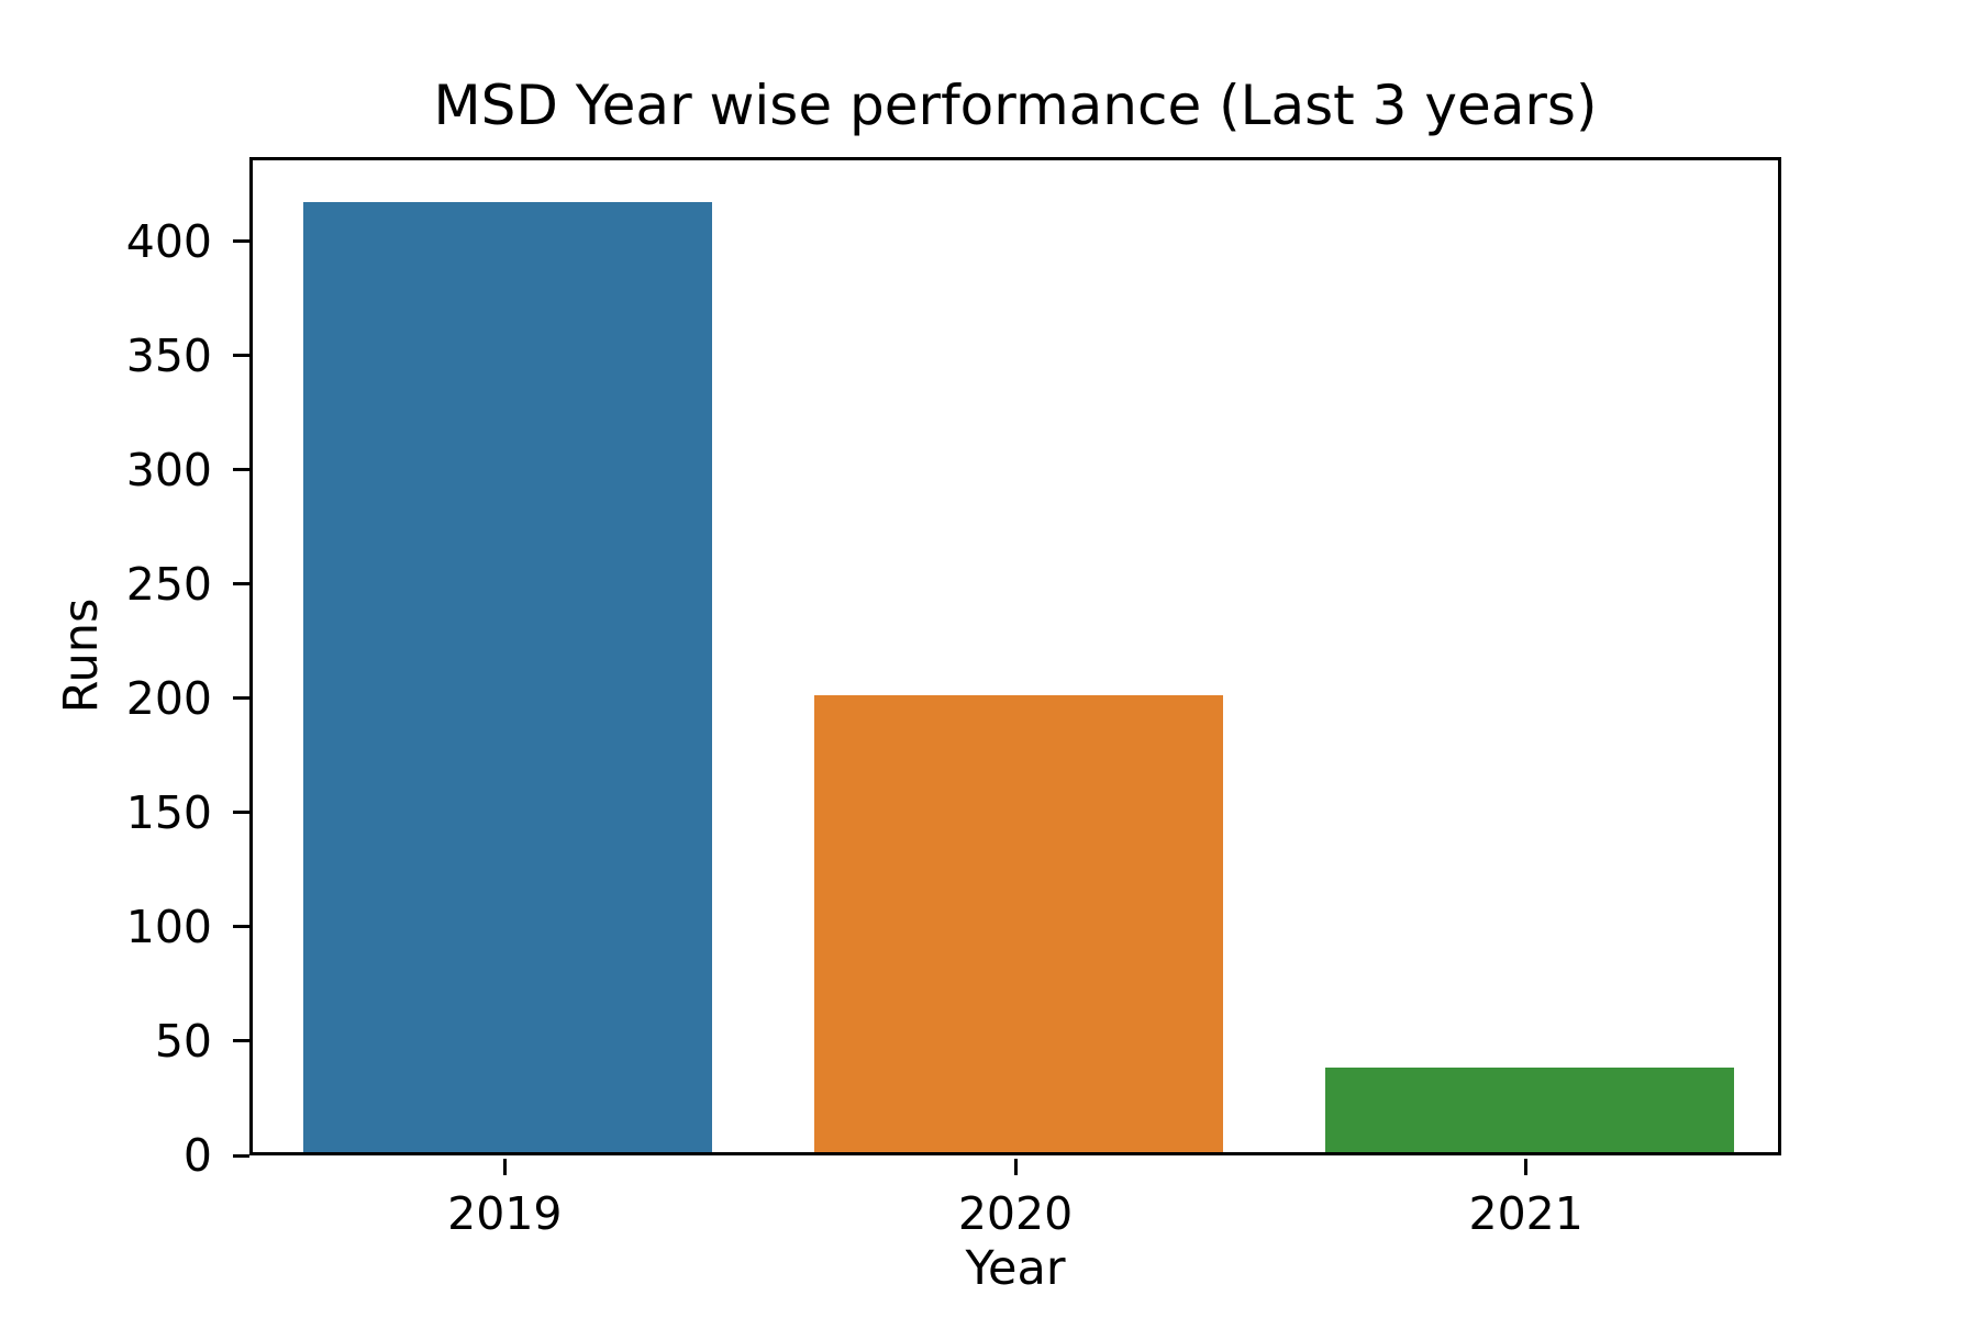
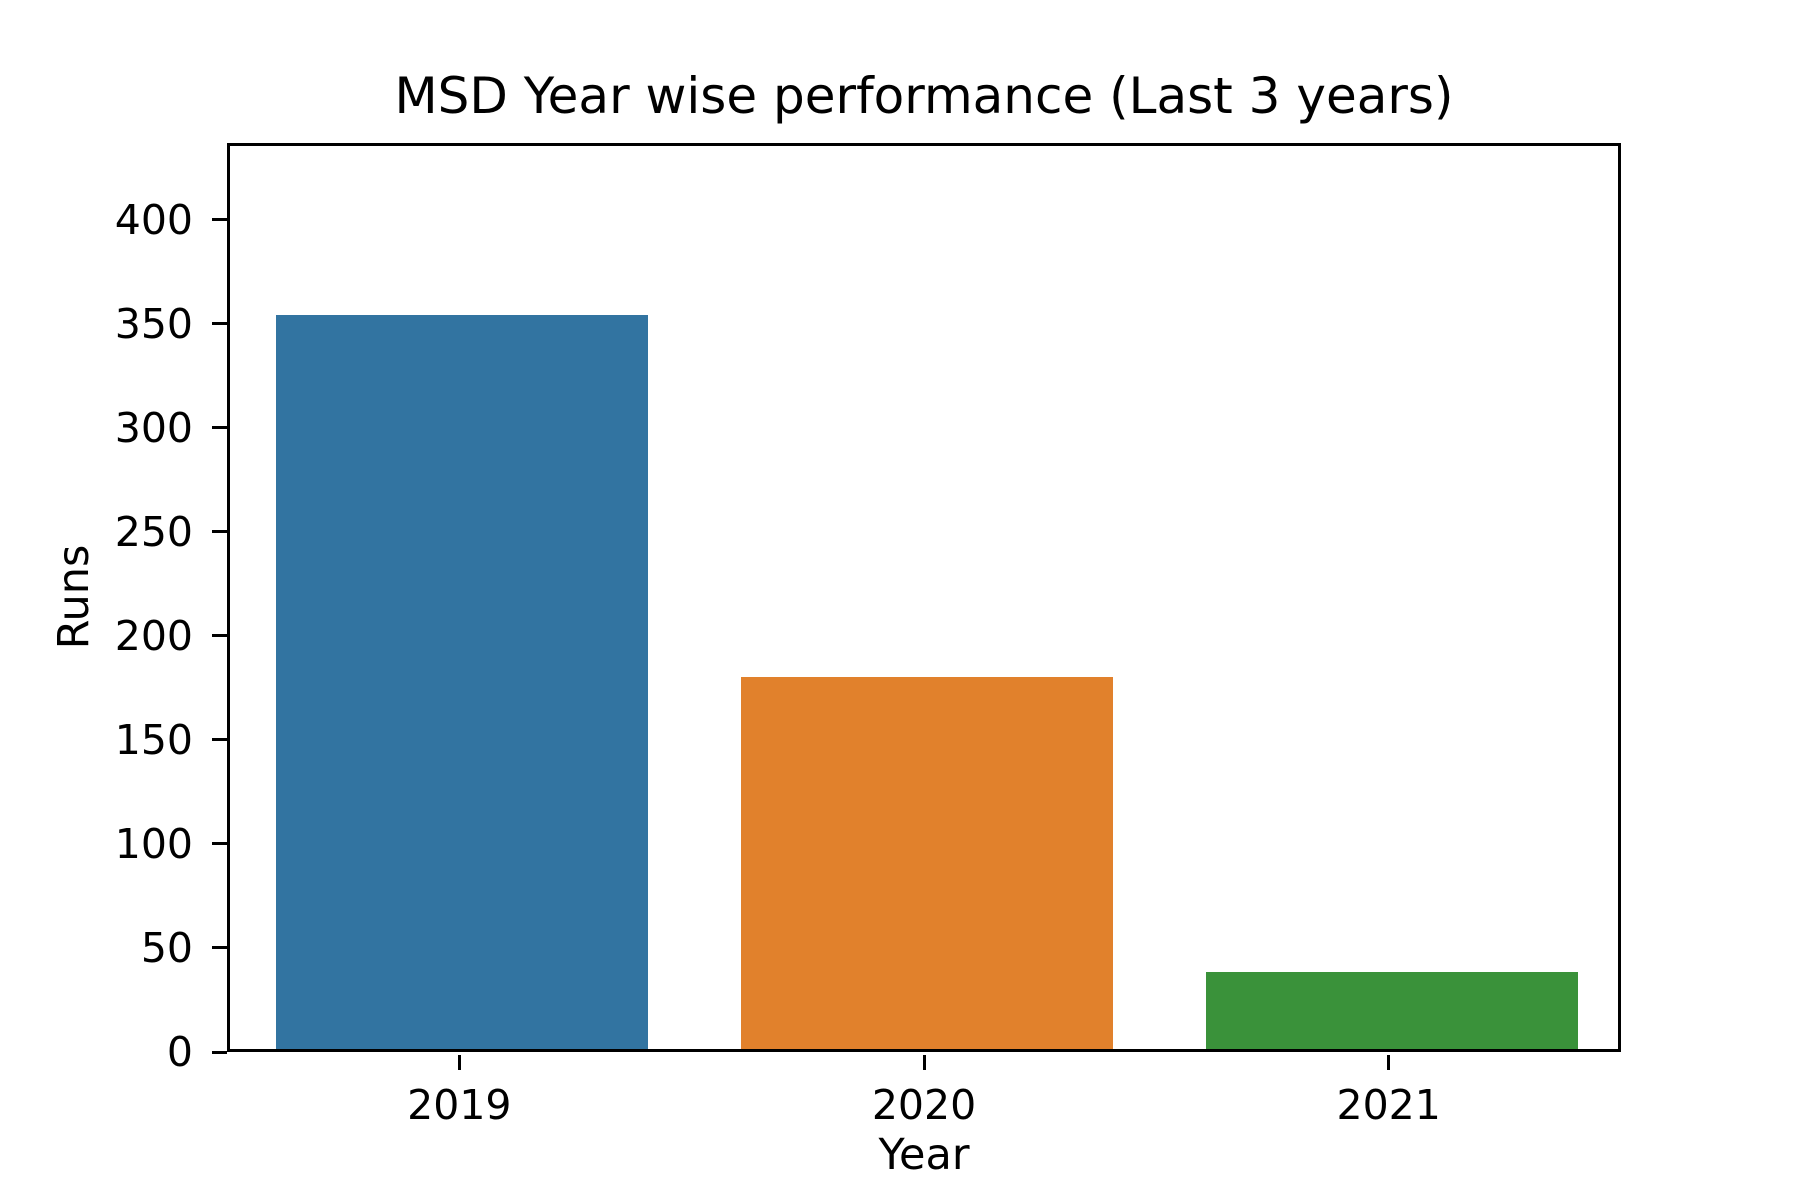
2019: 416 -> 353
2020: 200 -> 179
